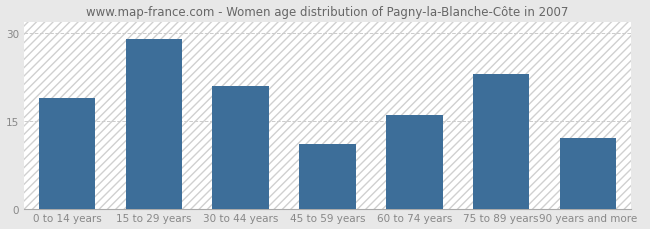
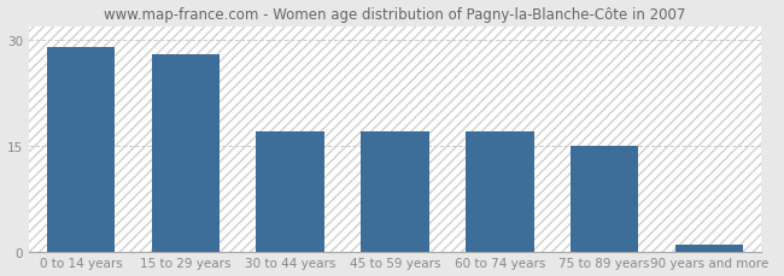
0 to 14 years: 19 -> 29
15 to 29 years: 29 -> 28
30 to 44 years: 21 -> 17
45 to 59 years: 11 -> 17
60 to 74 years: 16 -> 17
75 to 89 years: 23 -> 15
90 years and more: 12 -> 1
